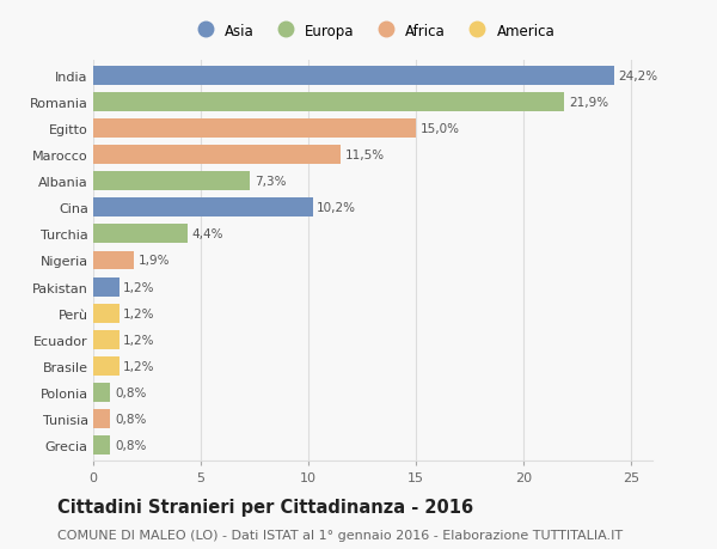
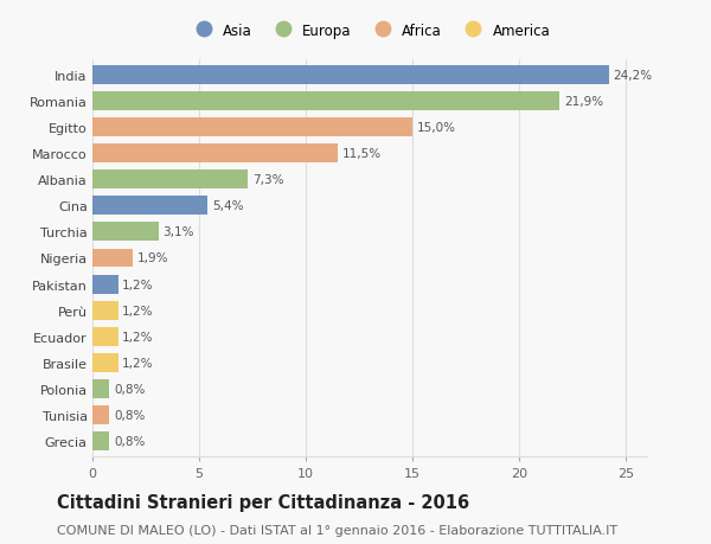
Cina: 10,2% -> 5,4%
Turchia: 4,4% -> 3,1%
